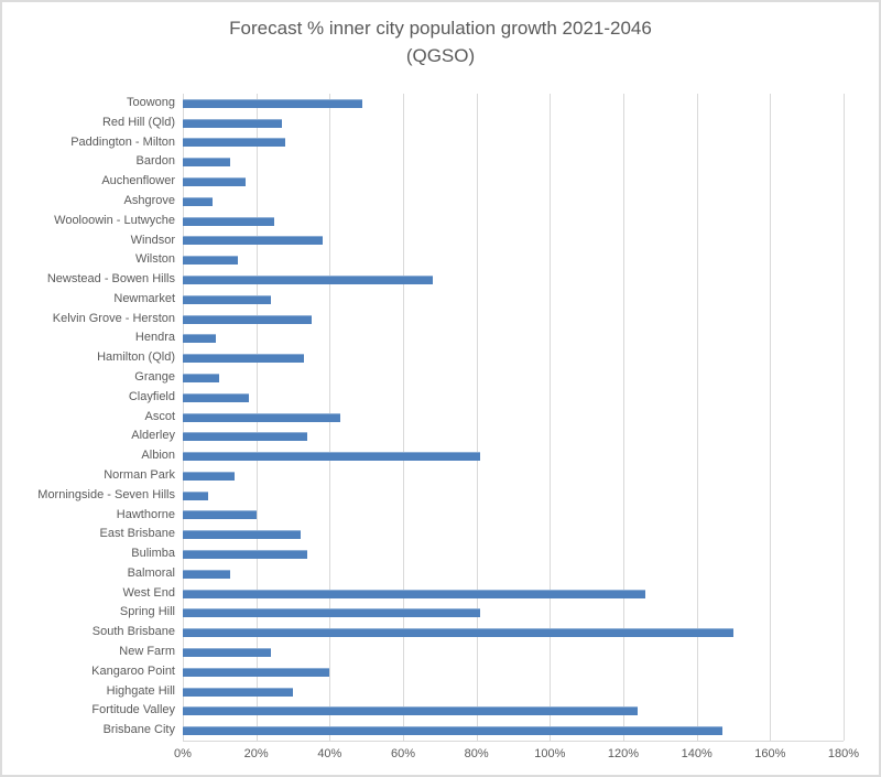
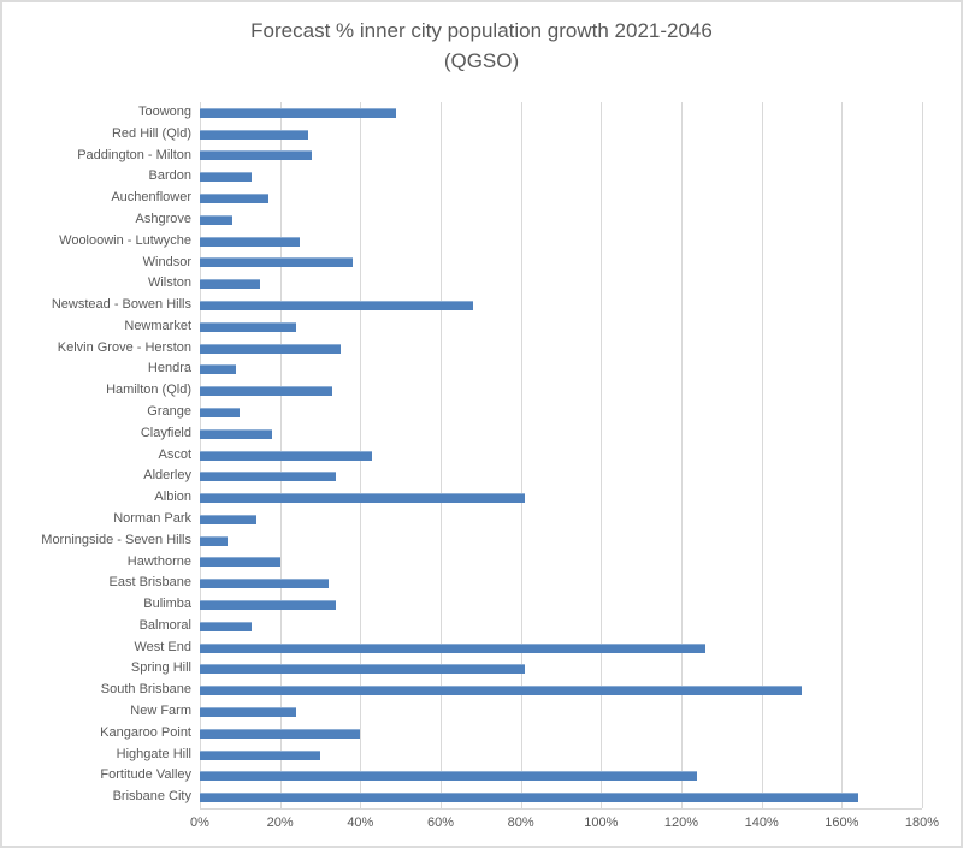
Brisbane City: 147% -> 164%
